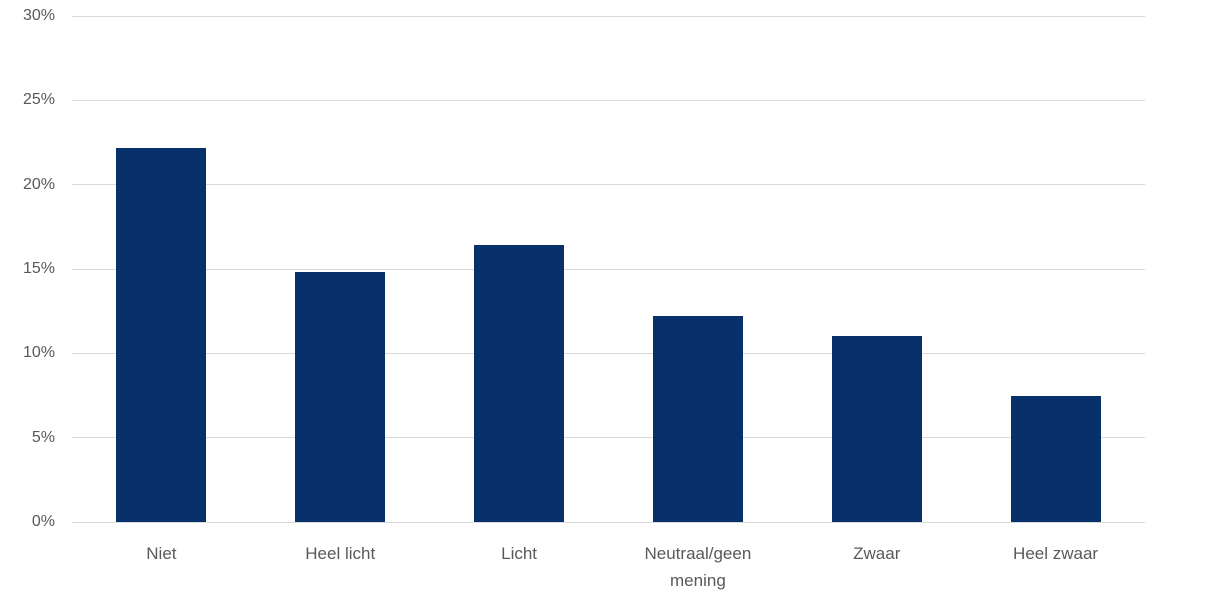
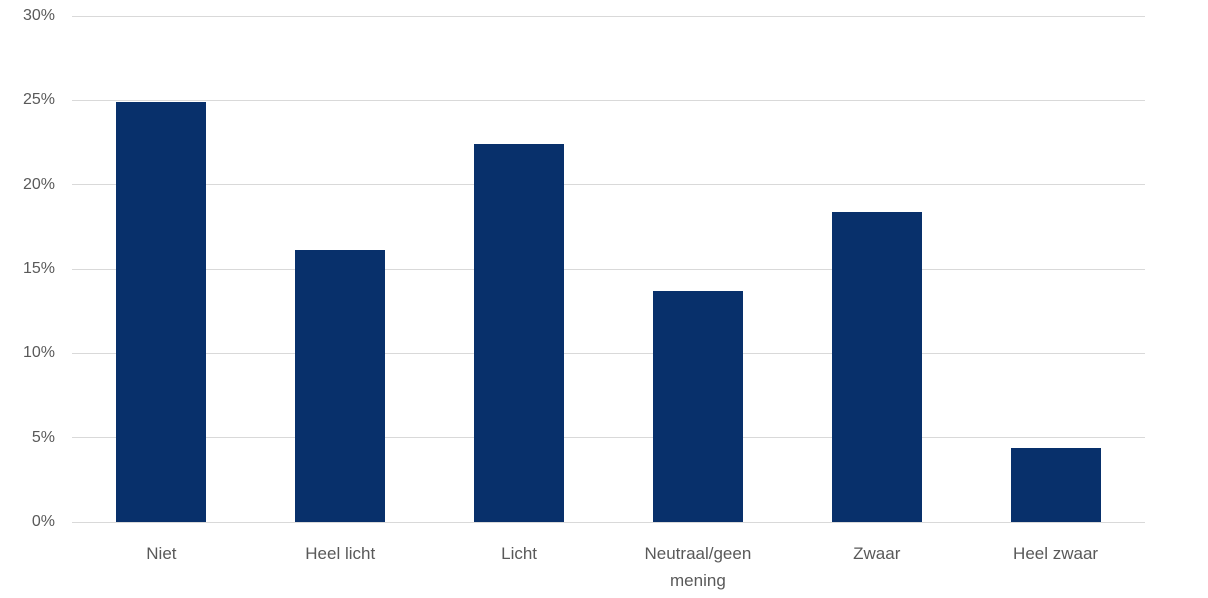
Niet: 22.2% -> 24.9%
Heel licht: 14.8% -> 16.1%
Licht: 16.4% -> 22.4%
Neutraal/geen mening: 12.2% -> 13.7%
Zwaar: 11.0% -> 18.4%
Heel zwaar: 7.5% -> 4.4%
